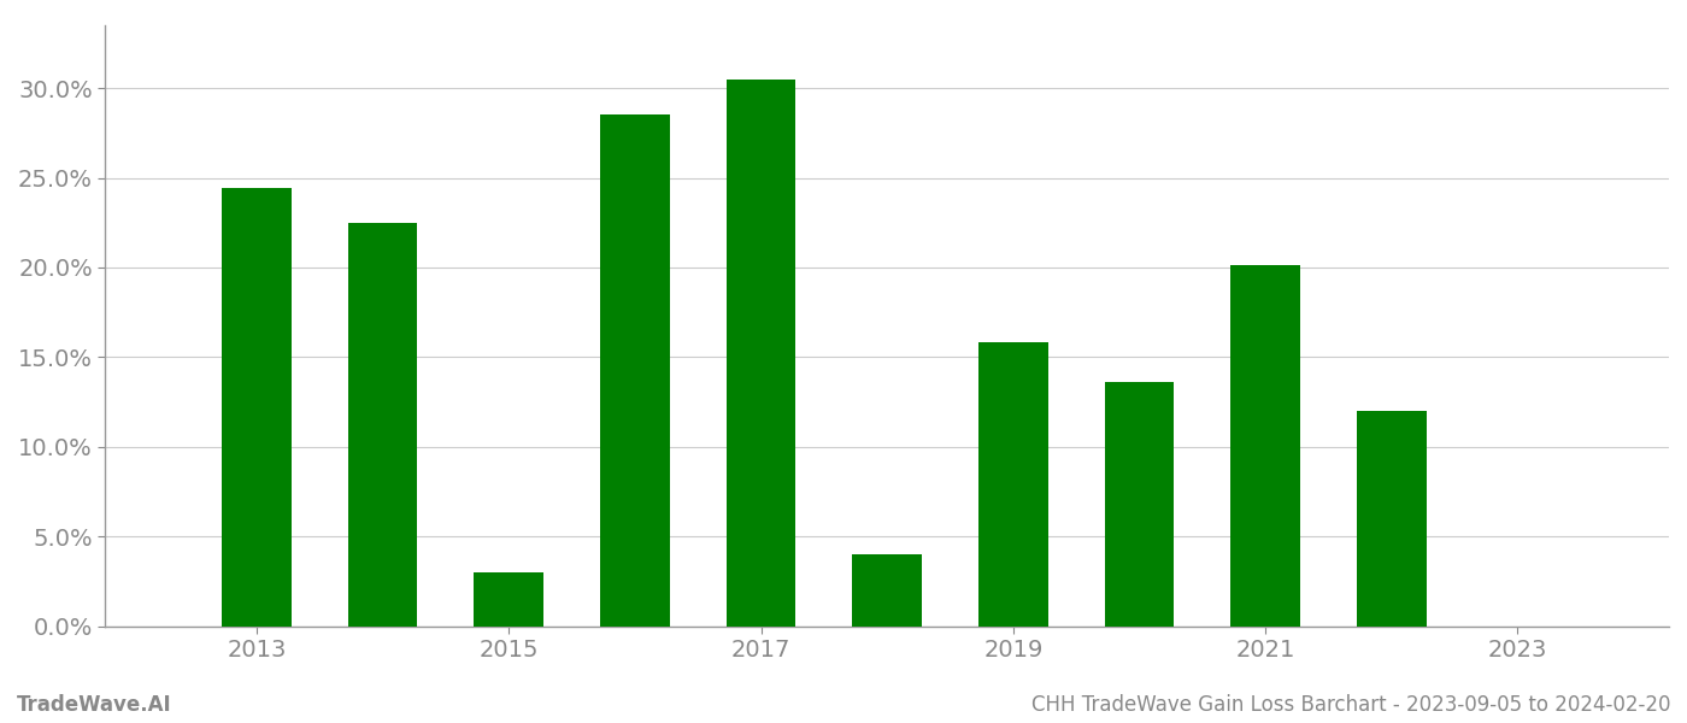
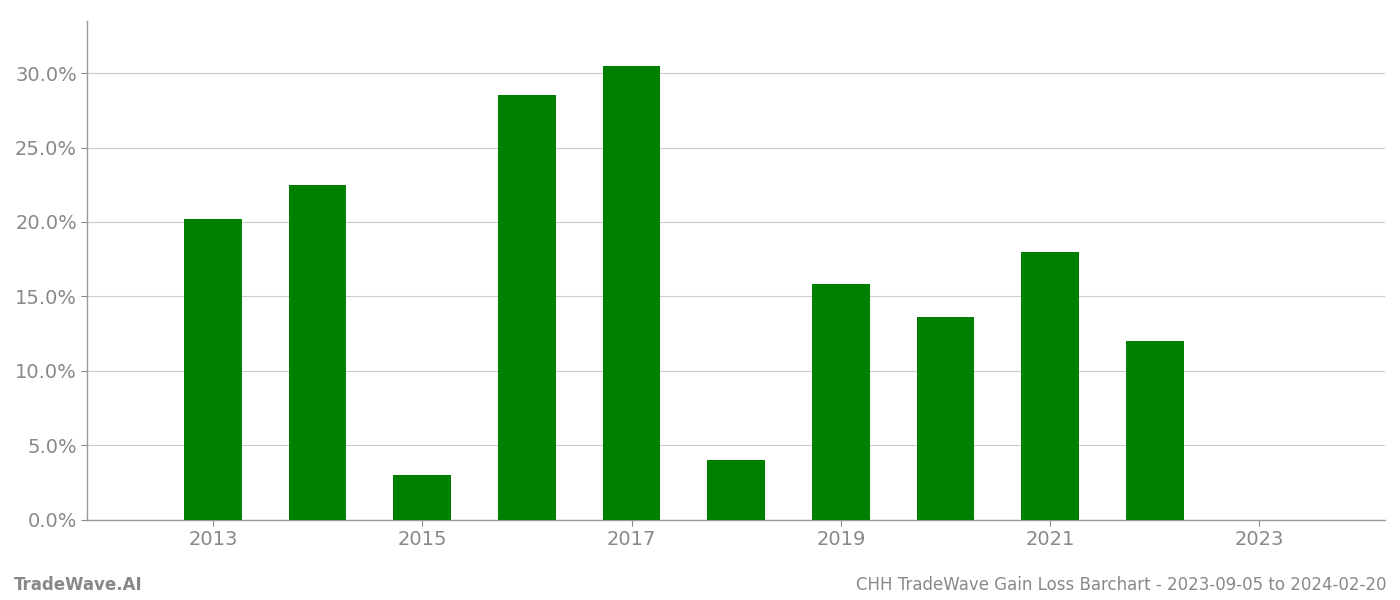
2013: 24.4% -> 20.2%
2021: 20.1% -> 18.0%
